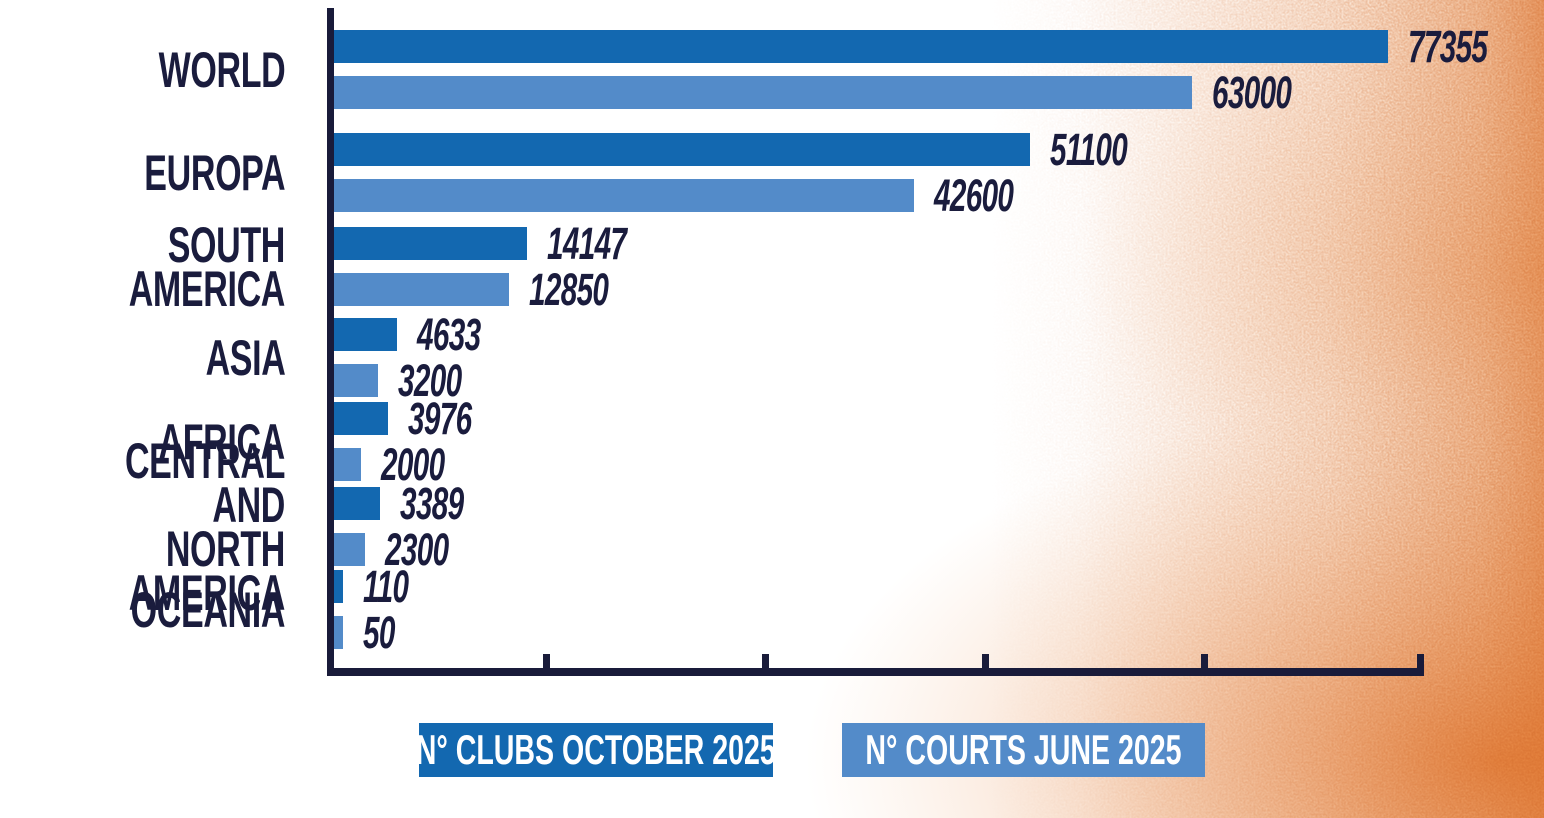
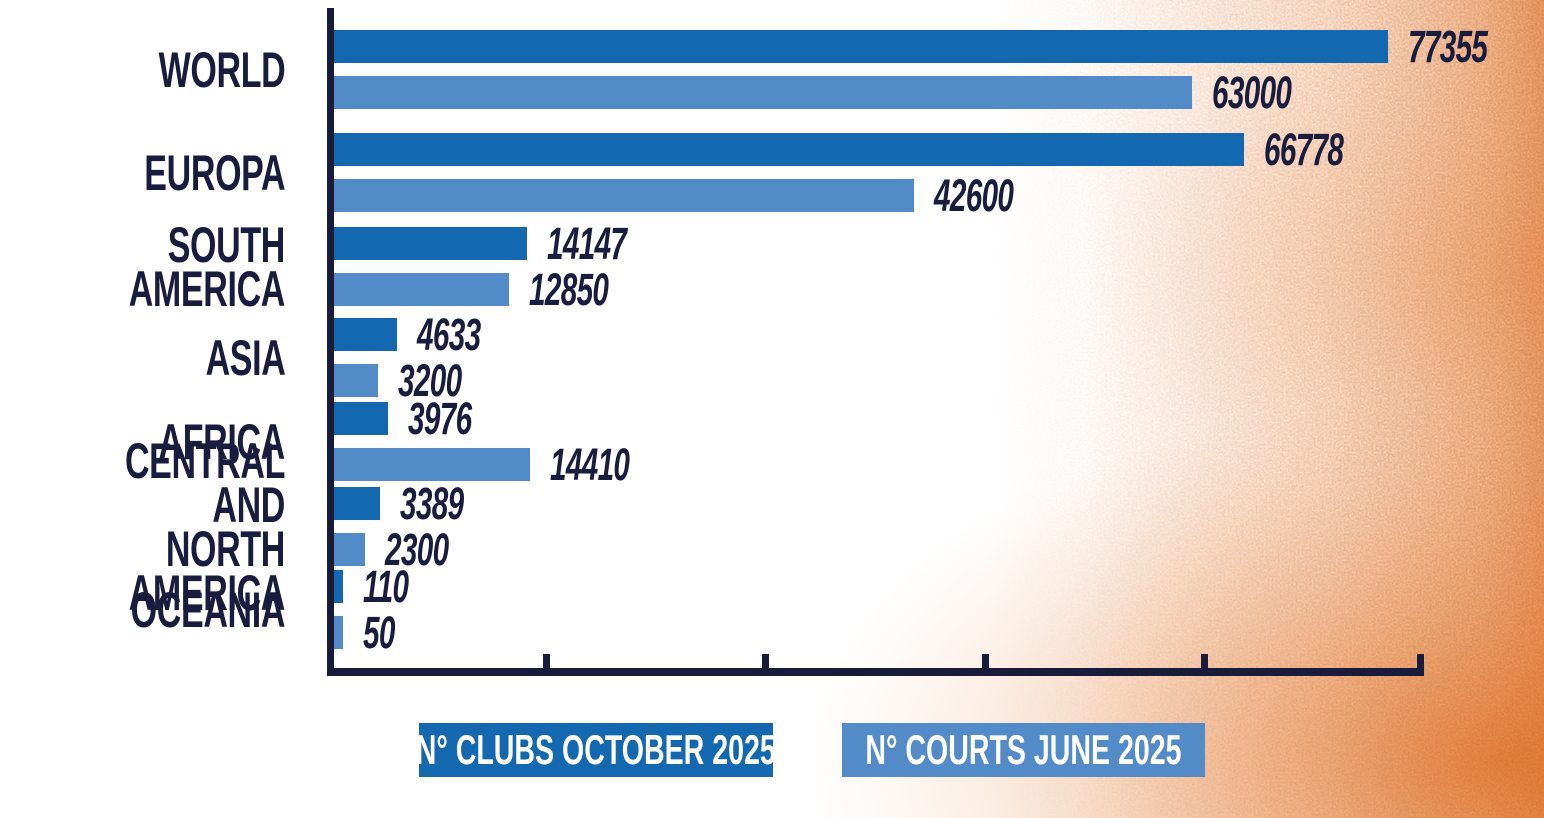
N° CLUBS OCTOBER 2025/EUROPA: 51100 -> 66778
N° COURTS JUNE 2025/AFRICA: 2000 -> 14410
